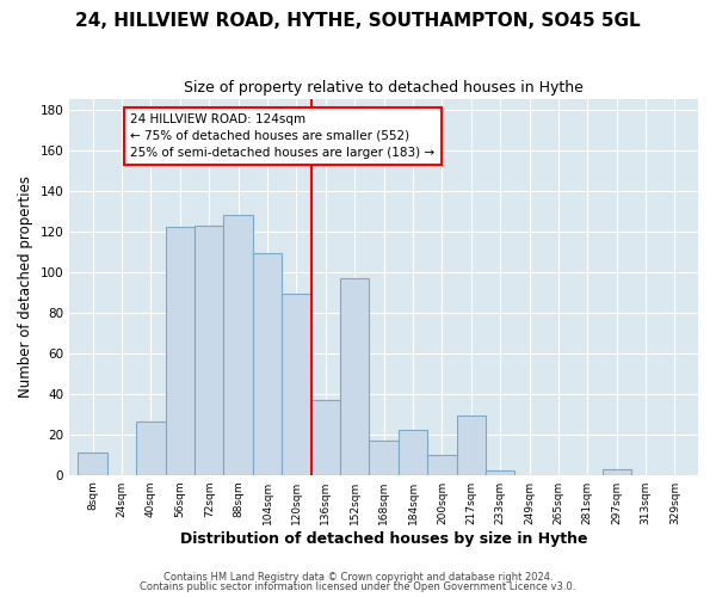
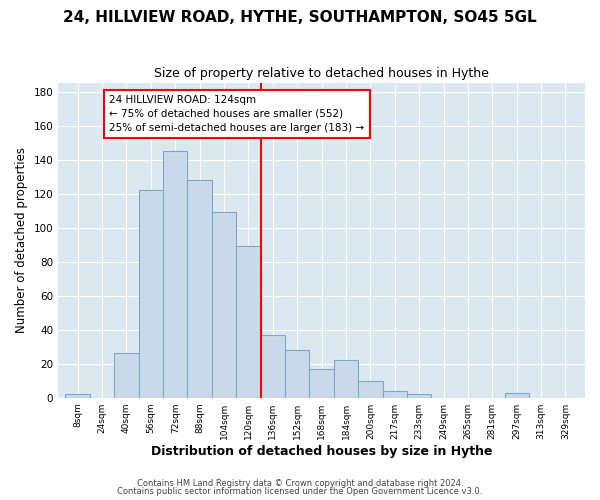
8sqm: 11 -> 2
72sqm: 123 -> 145
152sqm: 97 -> 28
217sqm: 29 -> 4
